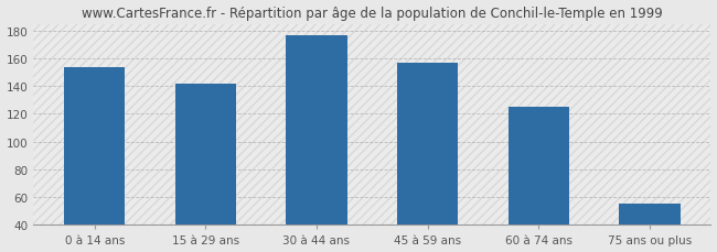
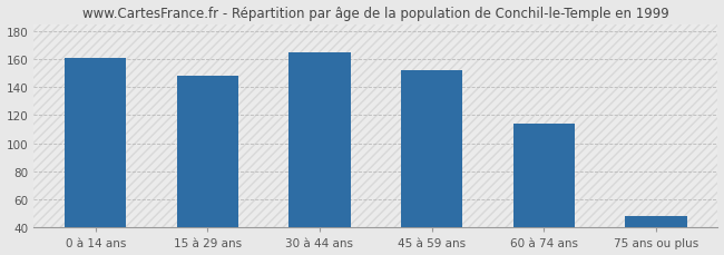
0 à 14 ans: 154 -> 161
15 à 29 ans: 142 -> 148
30 à 44 ans: 177 -> 165
45 à 59 ans: 157 -> 152
60 à 74 ans: 125 -> 114
75 ans ou plus: 55 -> 48
